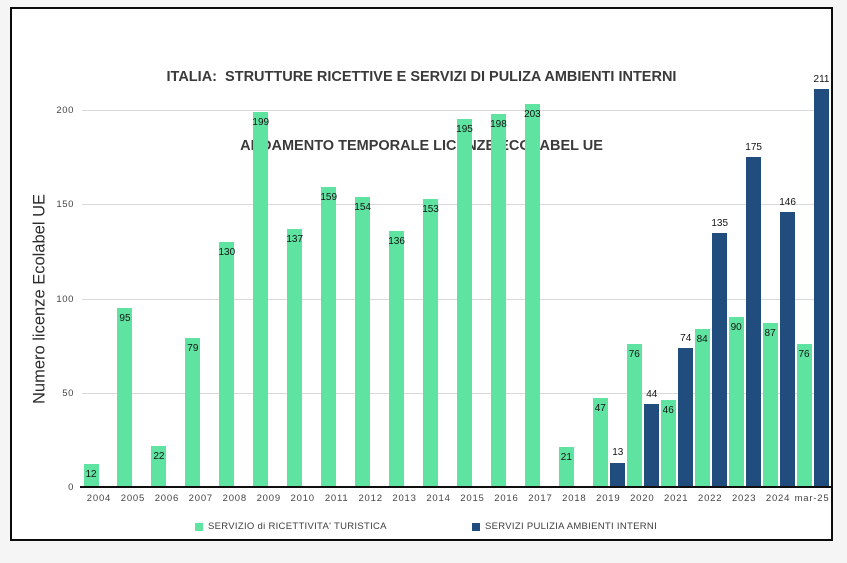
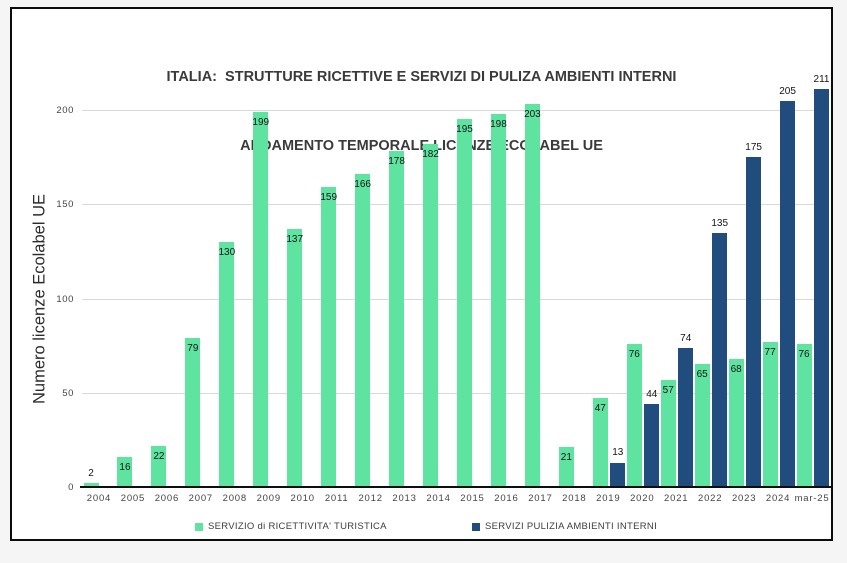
SERVIZIO di RICETTIVITA' TURISTICA/2004: 12 -> 2
SERVIZIO di RICETTIVITA' TURISTICA/2005: 95 -> 16
SERVIZIO di RICETTIVITA' TURISTICA/2012: 154 -> 166
SERVIZIO di RICETTIVITA' TURISTICA/2013: 136 -> 178
SERVIZIO di RICETTIVITA' TURISTICA/2014: 153 -> 182
SERVIZIO di RICETTIVITA' TURISTICA/2021: 46 -> 57
SERVIZIO di RICETTIVITA' TURISTICA/2022: 84 -> 65
SERVIZIO di RICETTIVITA' TURISTICA/2023: 90 -> 68
SERVIZIO di RICETTIVITA' TURISTICA/2024: 87 -> 77
SERVIZI PULIZIA AMBIENTI INTERNI/2024: 146 -> 205
